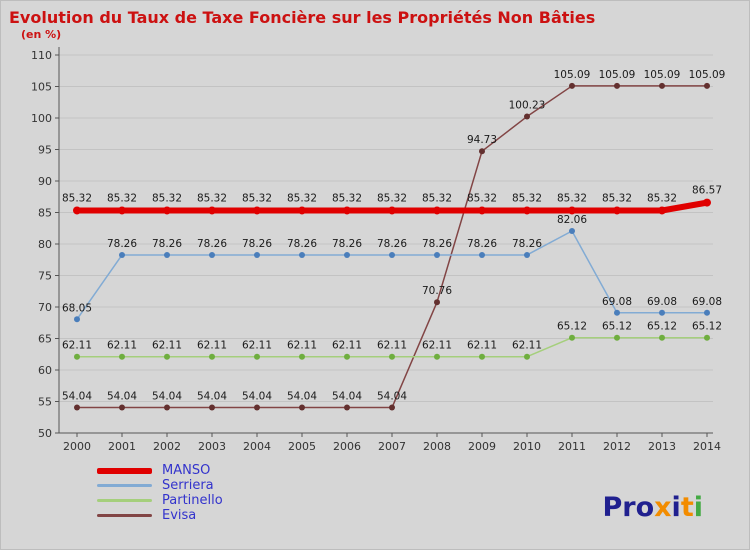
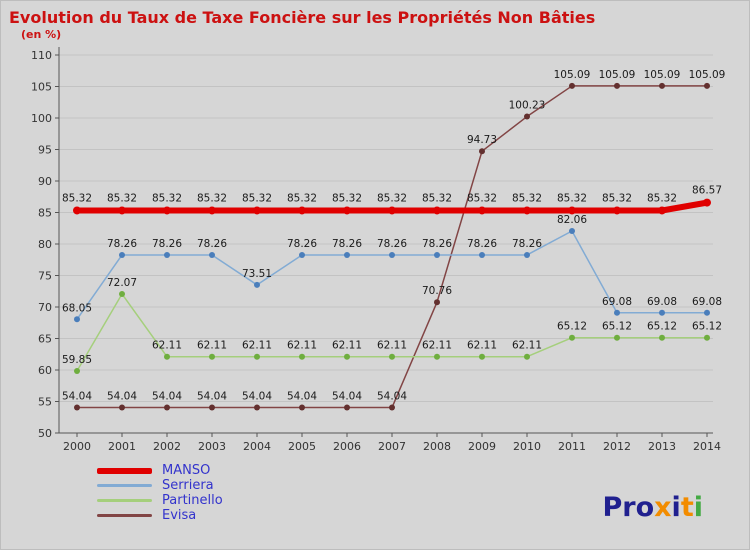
Partinello/2000: 62.11 -> 59.85
Partinello/2001: 62.11 -> 72.07
Serriera/2004: 78.26 -> 73.51
